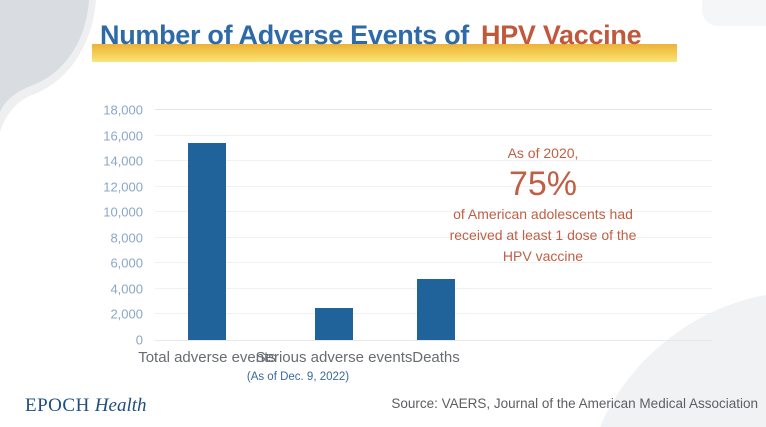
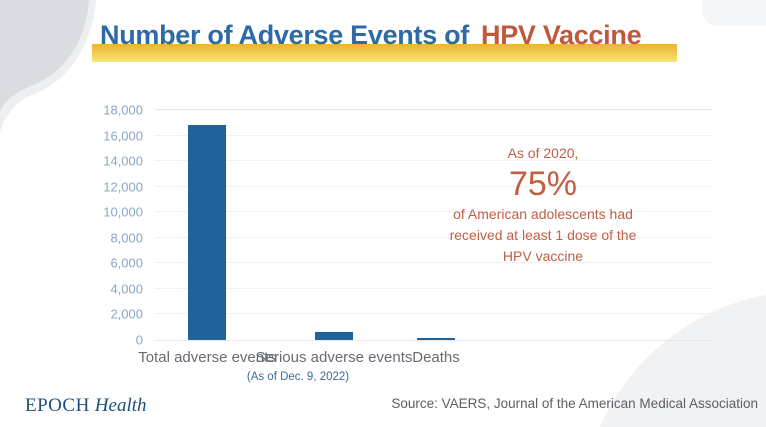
Total adverse events: 15400 -> 16800
Serious adverse events: 2500 -> 600
Deaths: 4800 -> 200
